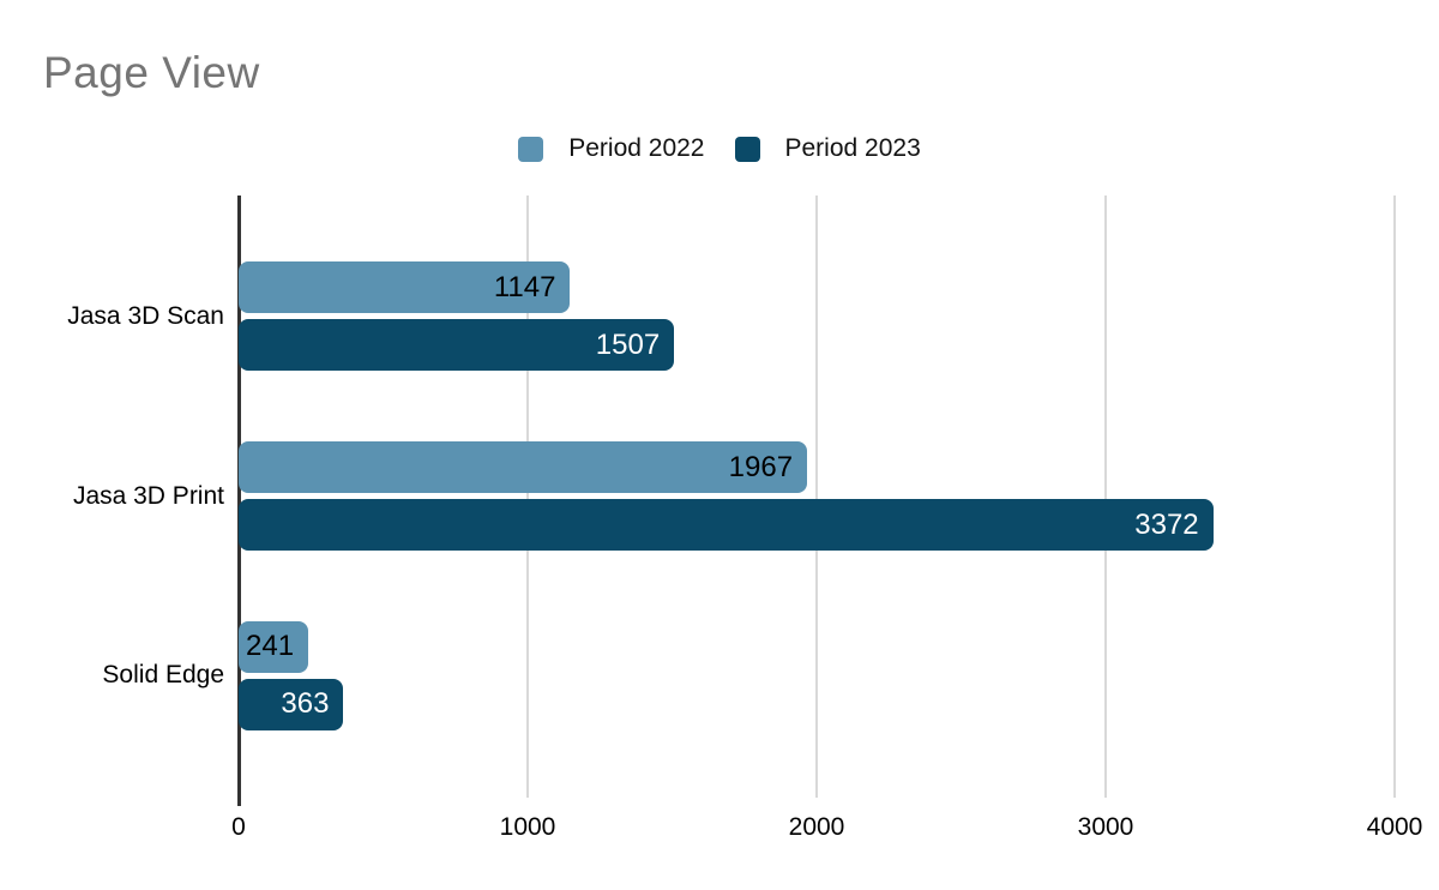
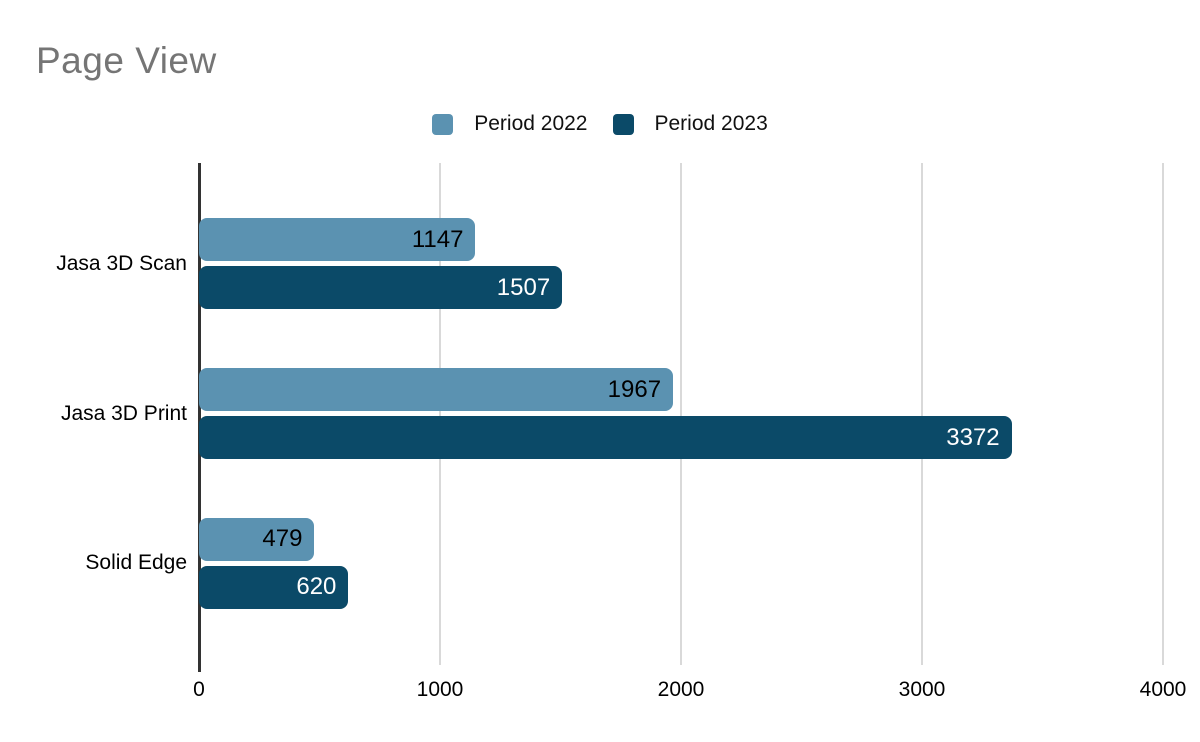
Period 2022/Solid Edge: 241 -> 479
Period 2023/Solid Edge: 363 -> 620
